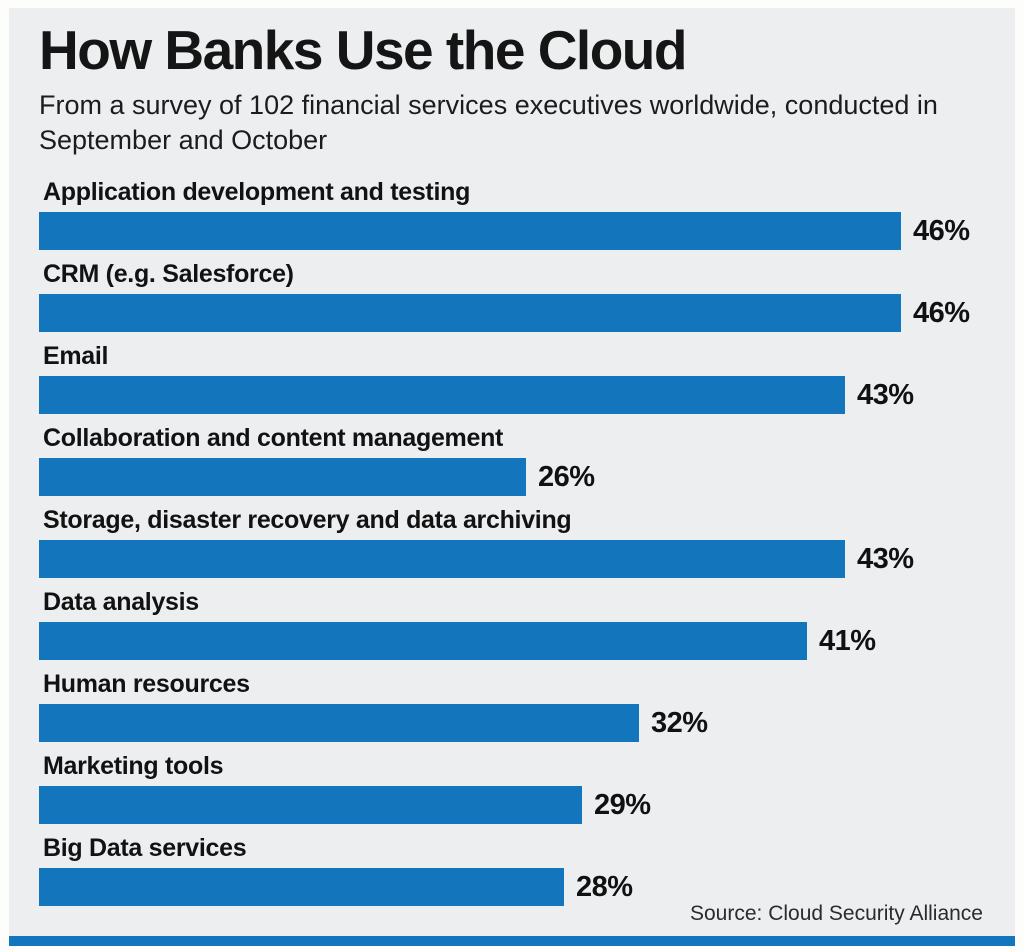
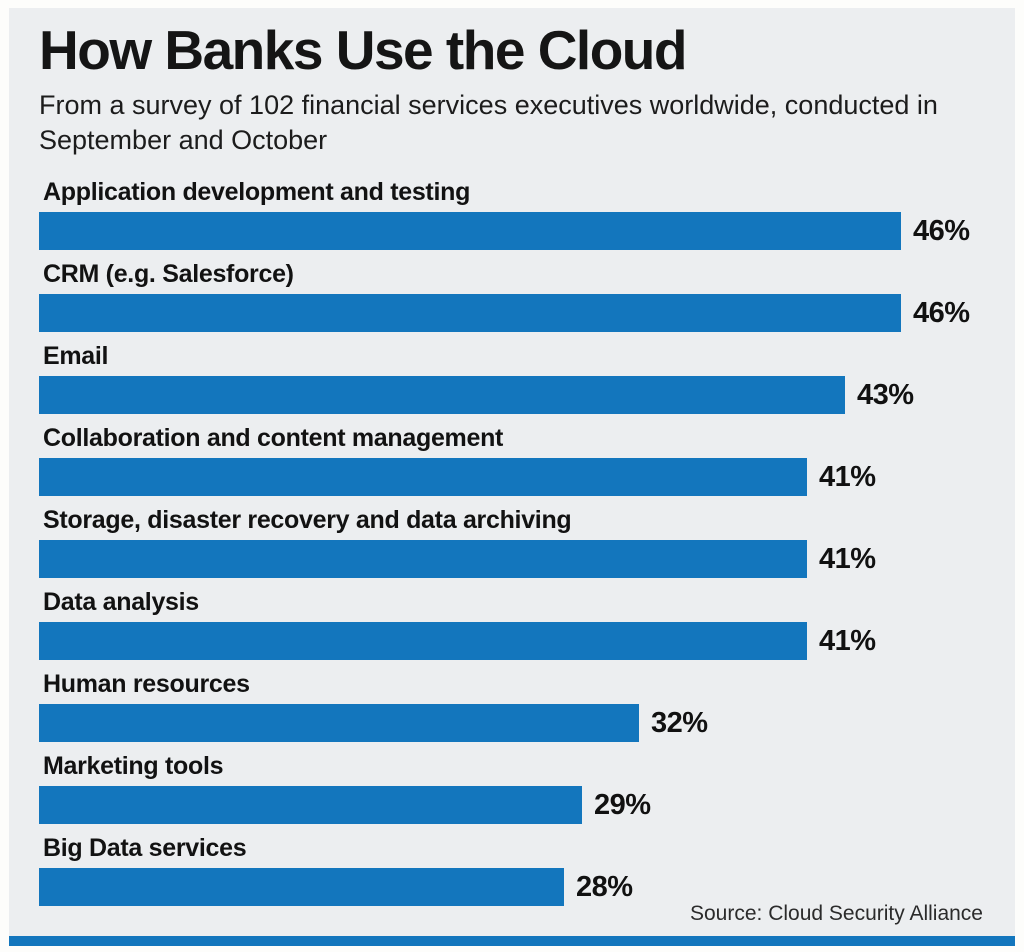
Collaboration and content management: 26% -> 41%
Storage, disaster recovery and data archiving: 43% -> 41%
